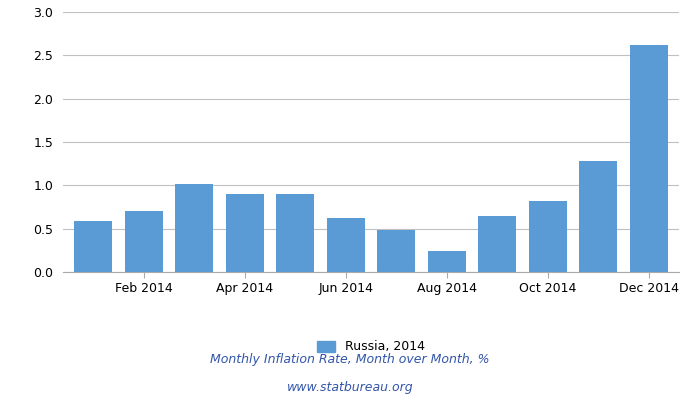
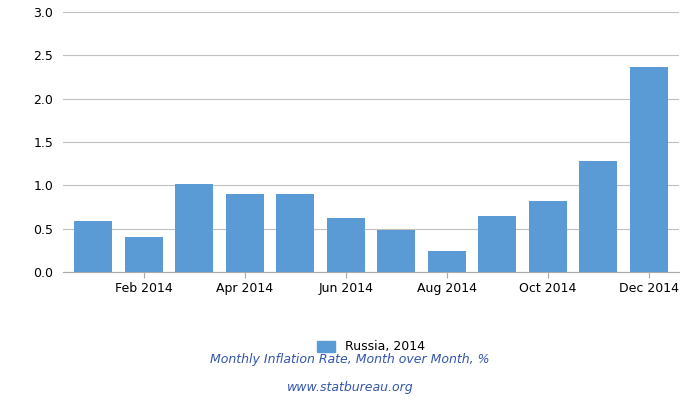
Feb 2014: 0.70 -> 0.40
Dec 2014: 2.62 -> 2.36
